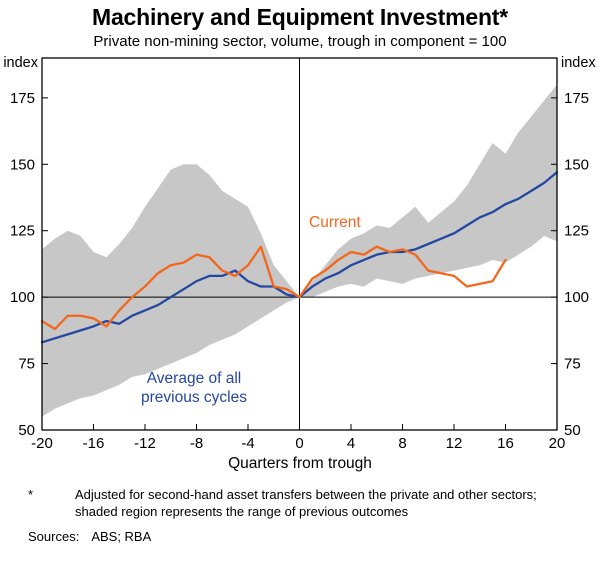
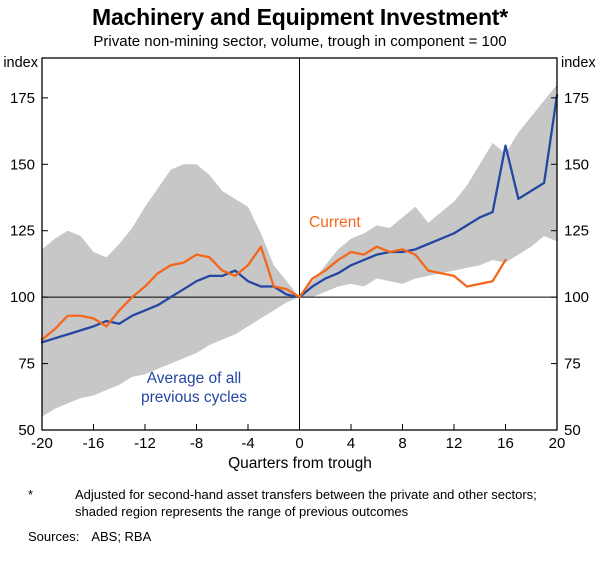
Current/-20: 91 -> 84
Average of all previous cycles/16: 135 -> 157
Average of all previous cycles/20: 147 -> 176
